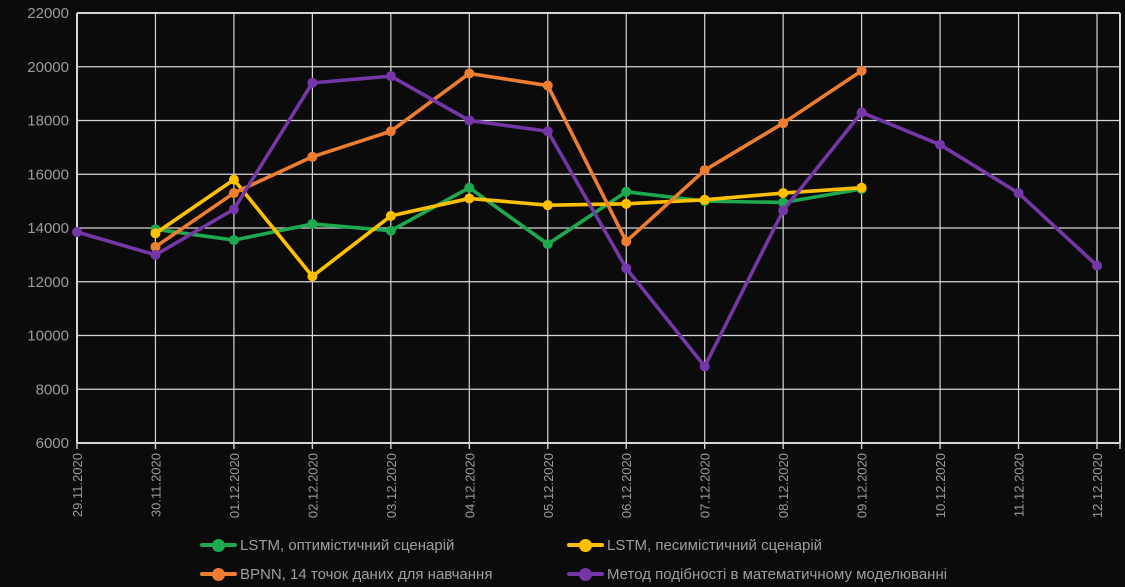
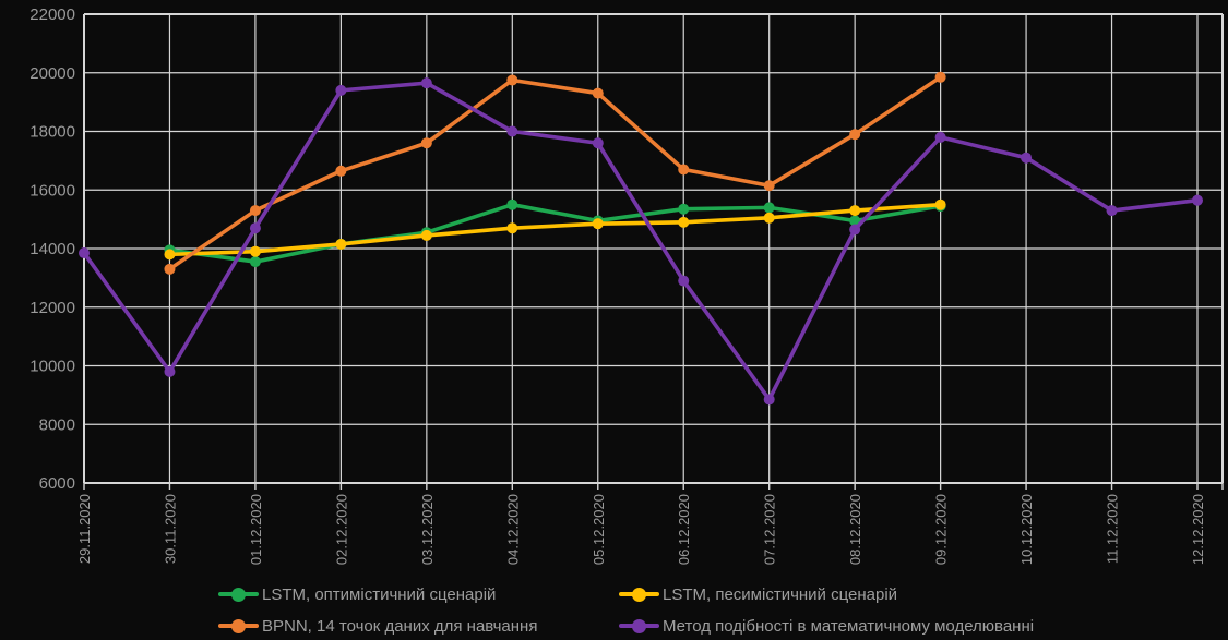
Метод подібності в математичному моделюванні/30.11.2020: 13000 -> 9800
LSTM, песимістичний сценарій/01.12.2020: 15800 -> 13900
LSTM, песимістичний сценарій/02.12.2020: 12200 -> 14200
LSTM, оптимістичний сценарій/03.12.2020: 13900 -> 14600
LSTM, песимістичний сценарій/04.12.2020: 15100 -> 14700
LSTM, оптимістичний сценарій/05.12.2020: 13400 -> 15000
BPNN, 14 точок даних для навчання/06.12.2020: 13500 -> 16700
Метод подібності в математичному моделюванні/06.12.2020: 12500 -> 12900
LSTM, оптимістичний сценарій/07.12.2020: 15000 -> 15400
Метод подібності в математичному моделюванні/09.12.2020: 18300 -> 17800
Метод подібності в математичному моделюванні/12.12.2020: 12600 -> 15600
